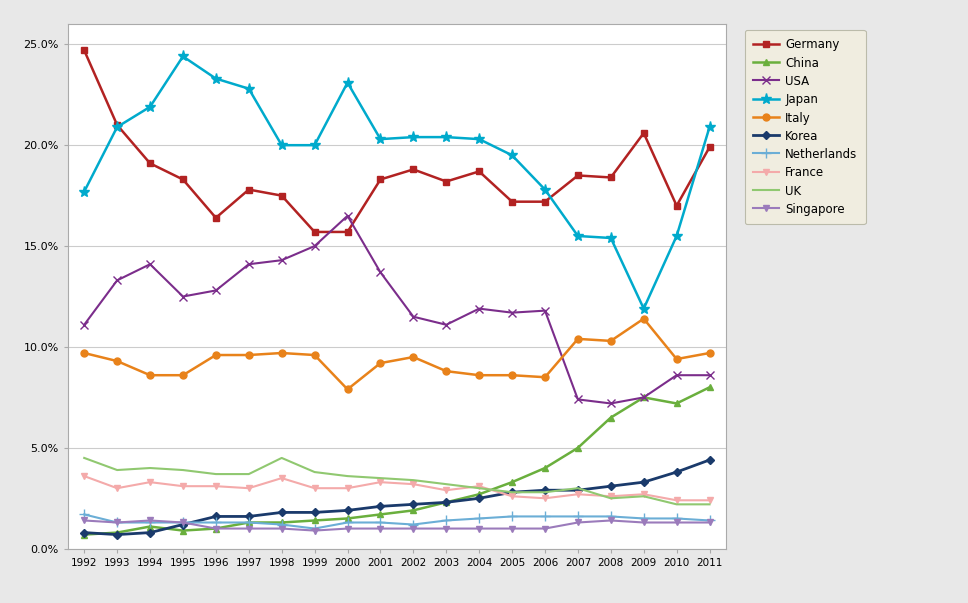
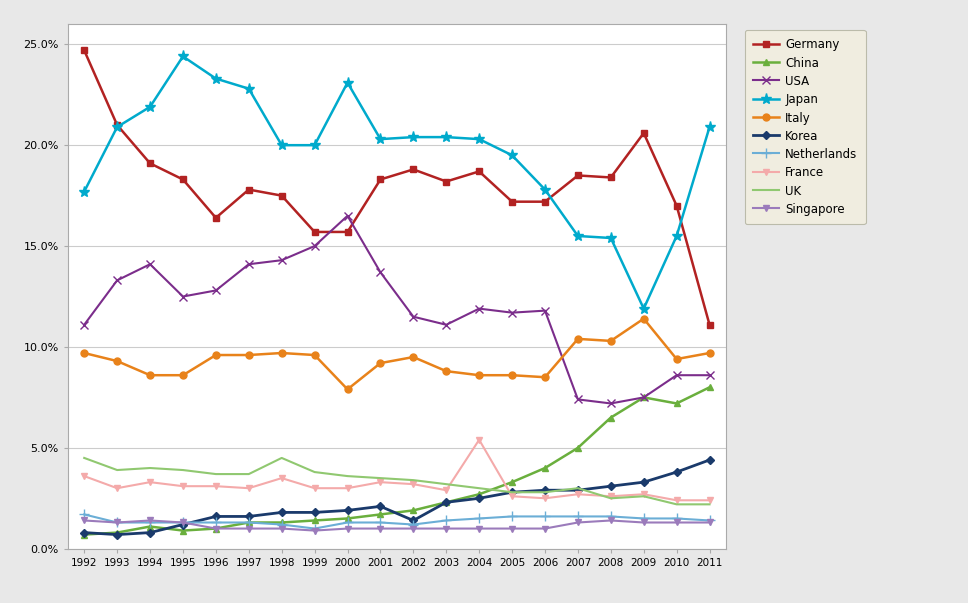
Korea/2002: 2.2% -> 1.4%
France/2004: 3.1% -> 5.4%
Germany/2011: 19.9% -> 11.1%
